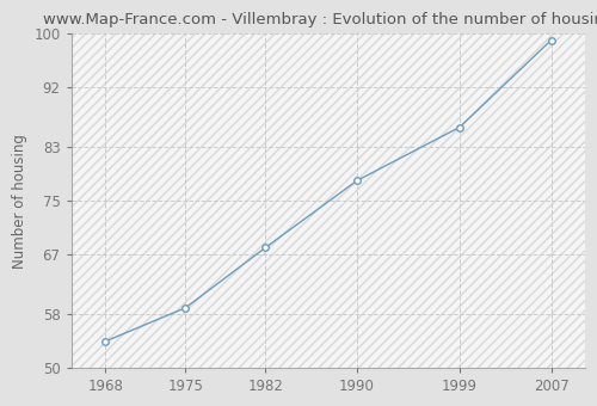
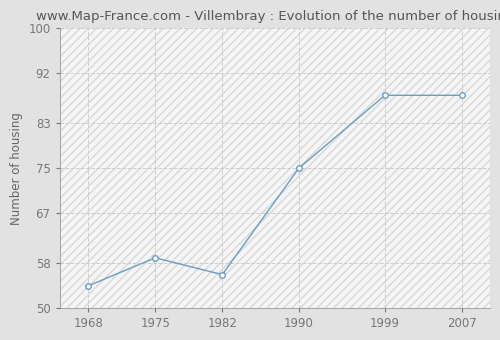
1982: 68 -> 56
1990: 78 -> 75
1999: 86 -> 88
2007: 99 -> 88
